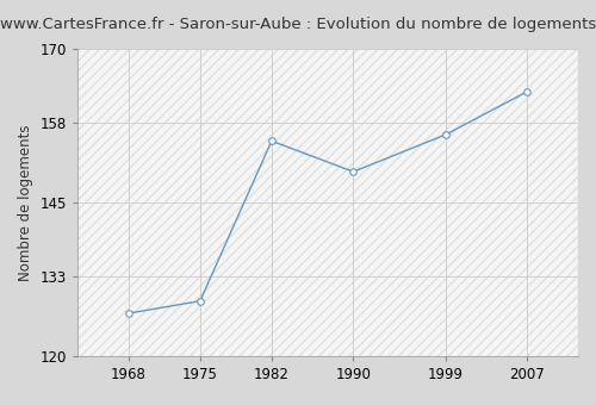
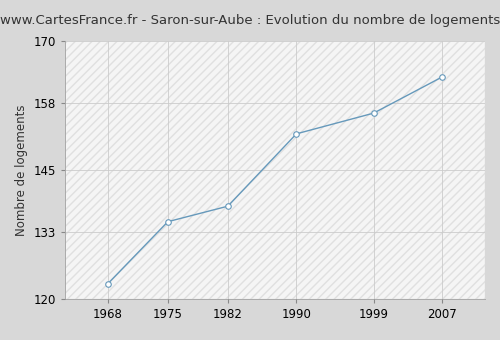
1968: 127 -> 123
1975: 129 -> 135
1982: 155 -> 138
1990: 150 -> 152
